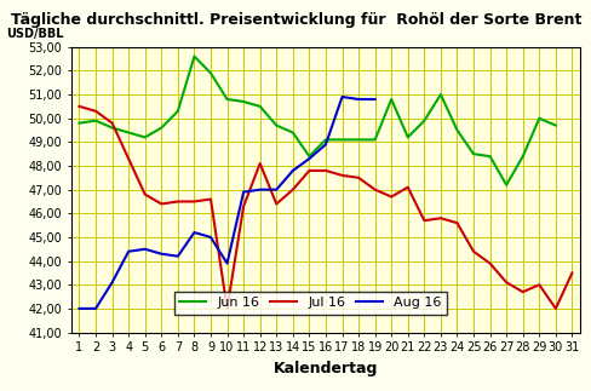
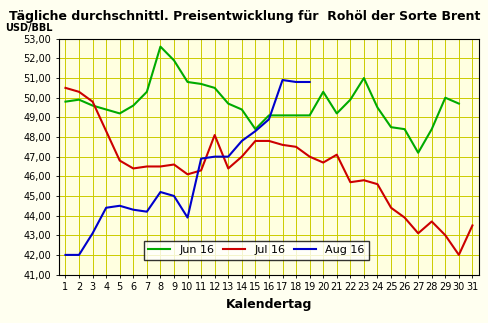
Jul 16/10: 42,0 -> 46,1
Jun 16/20: 50,8 -> 50,3
Jul 16/28: 42,7 -> 43,7
